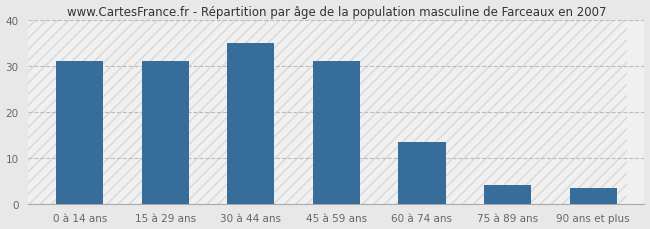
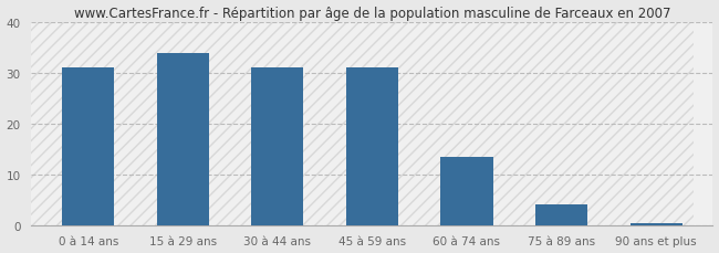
15 à 29 ans: 31.0 -> 34.0
30 à 44 ans: 35.0 -> 31.0
90 ans et plus: 3.5 -> 0.3
